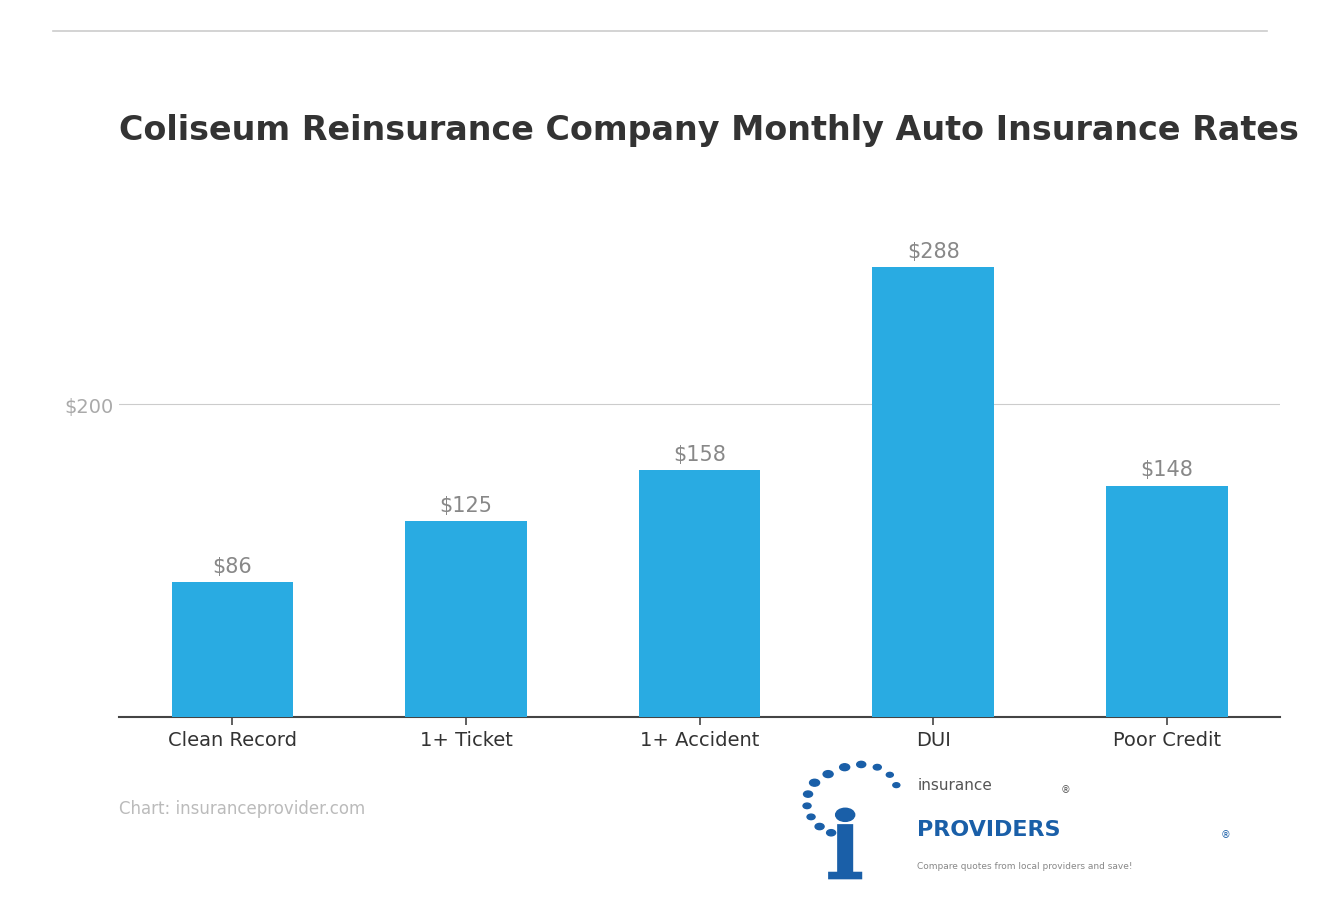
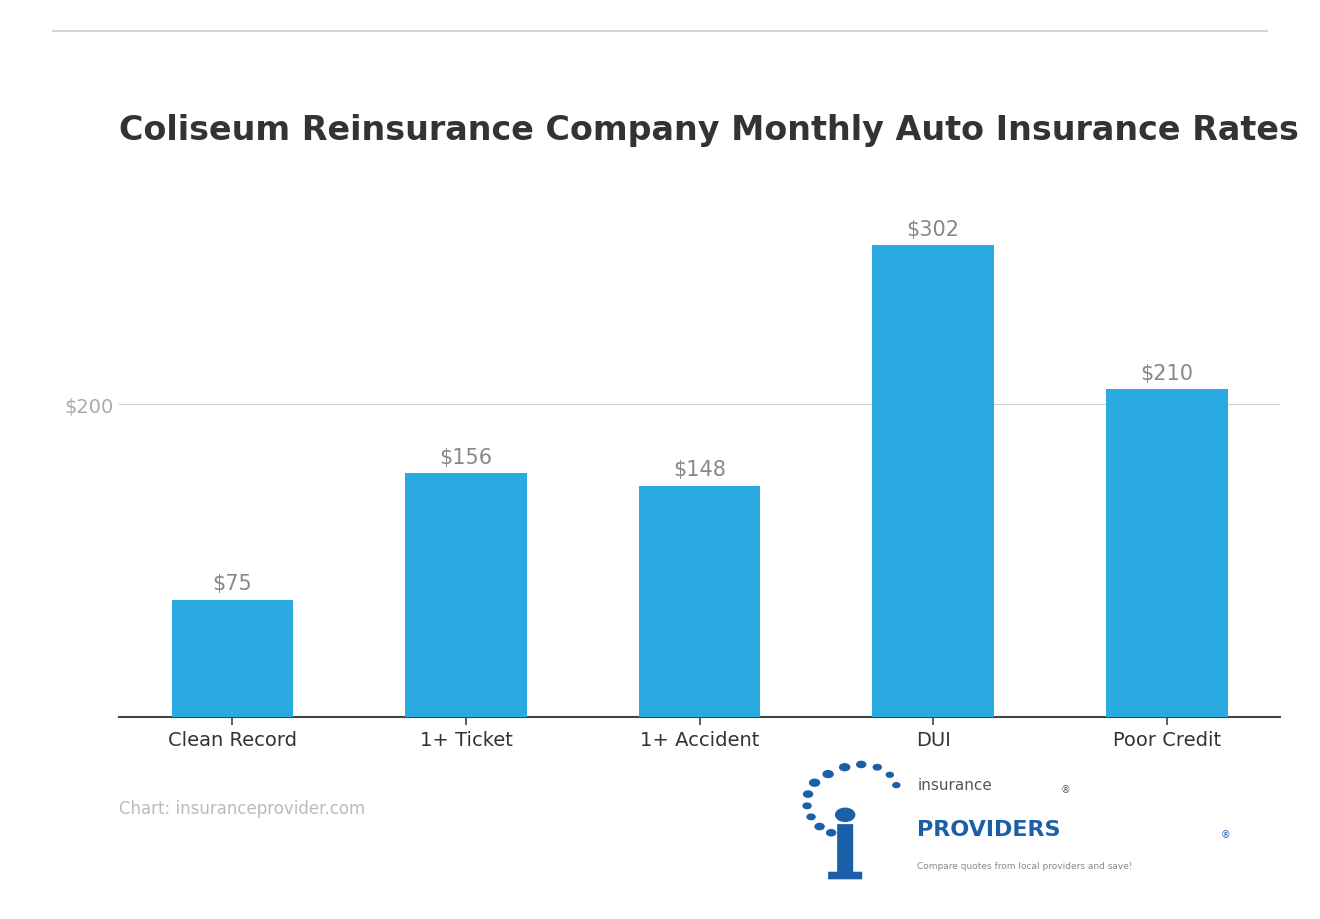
Clean Record: $86 -> $75
1+ Ticket: $125 -> $156
1+ Accident: $158 -> $148
DUI: $288 -> $302
Poor Credit: $148 -> $210
